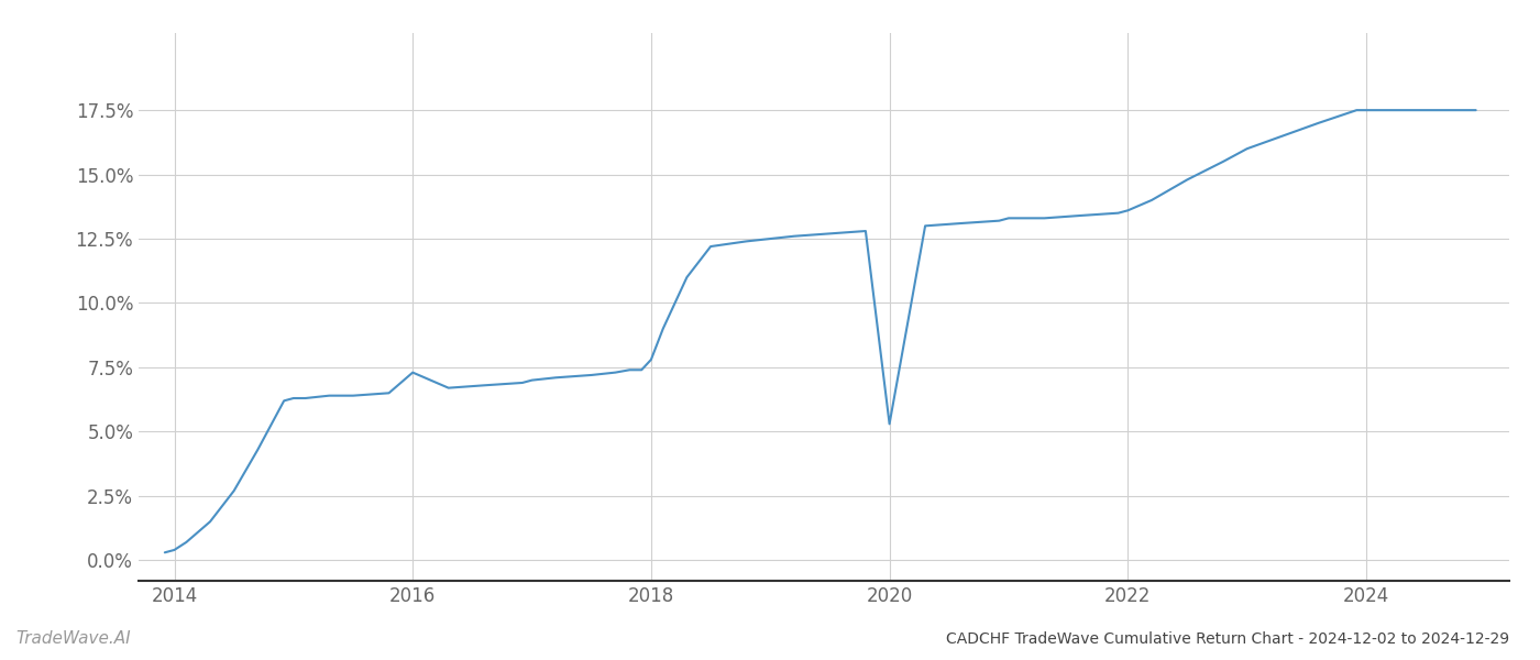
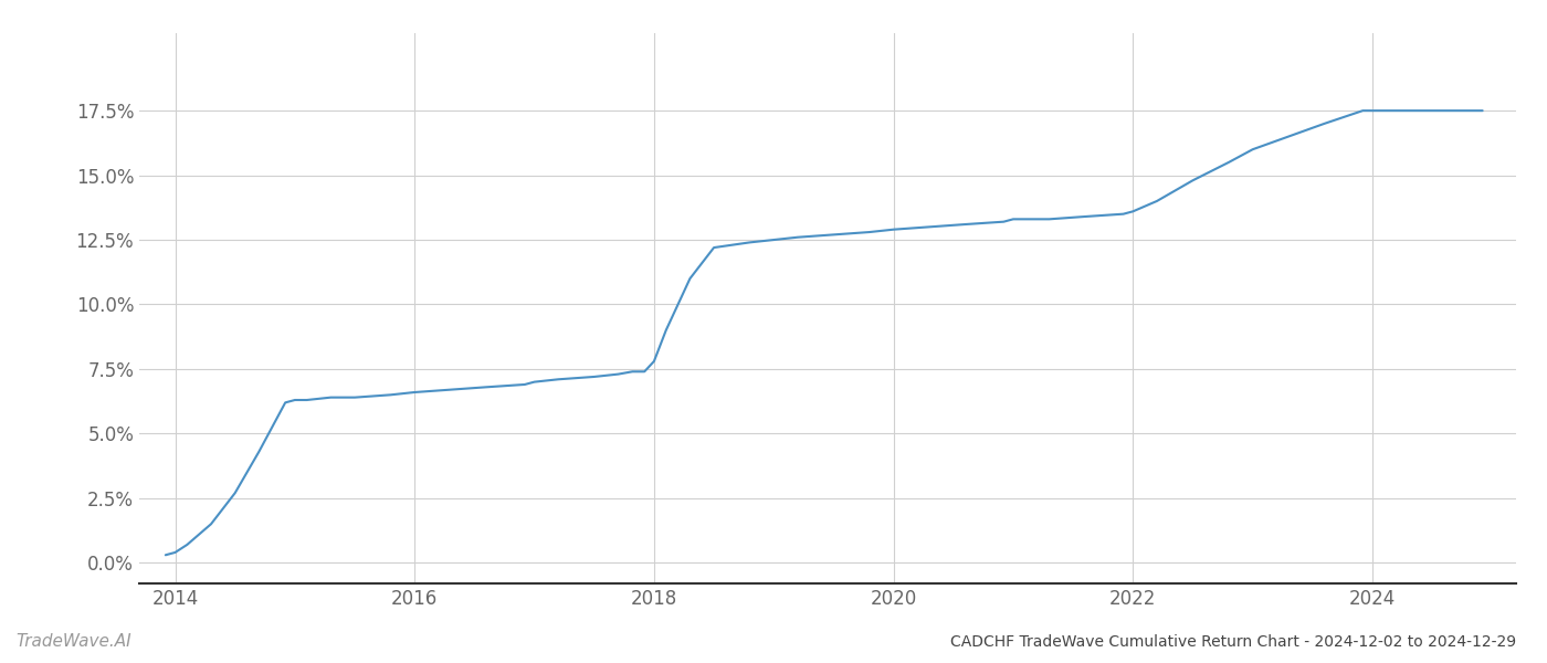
2016: 7.3% -> 6.6%
2020: 5.3% -> 12.9%
